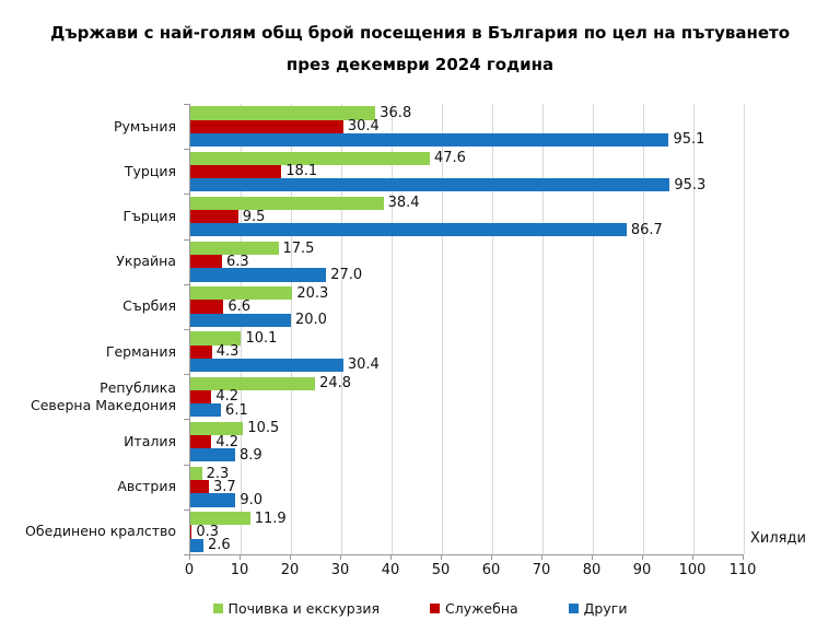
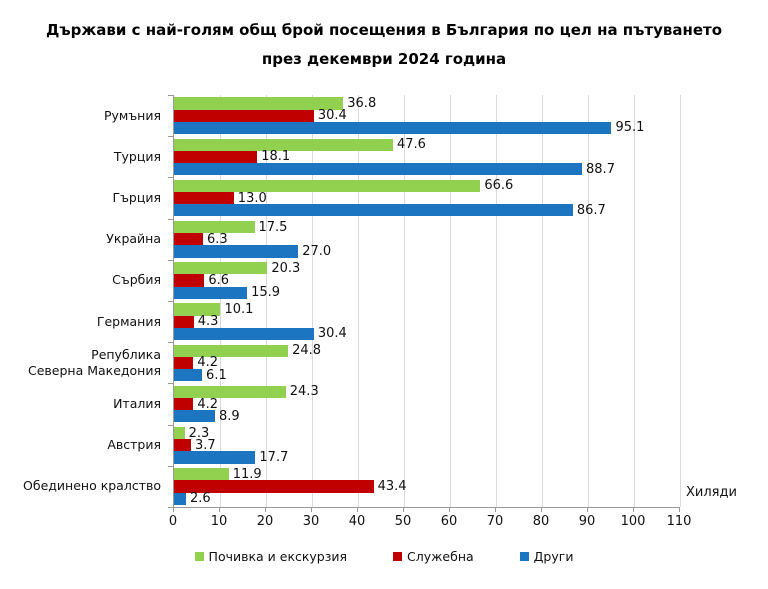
Други/Турция: 95.3 -> 88.7
Почивка и екскурзия/Гърция: 38.4 -> 66.6
Служебна/Гърция: 9.5 -> 13.0
Други/Сърбия: 20.0 -> 15.9
Почивка и екскурзия/Италия: 10.5 -> 24.3
Други/Австрия: 9.0 -> 17.7
Служебна/Обединено кралство: 0.3 -> 43.4
